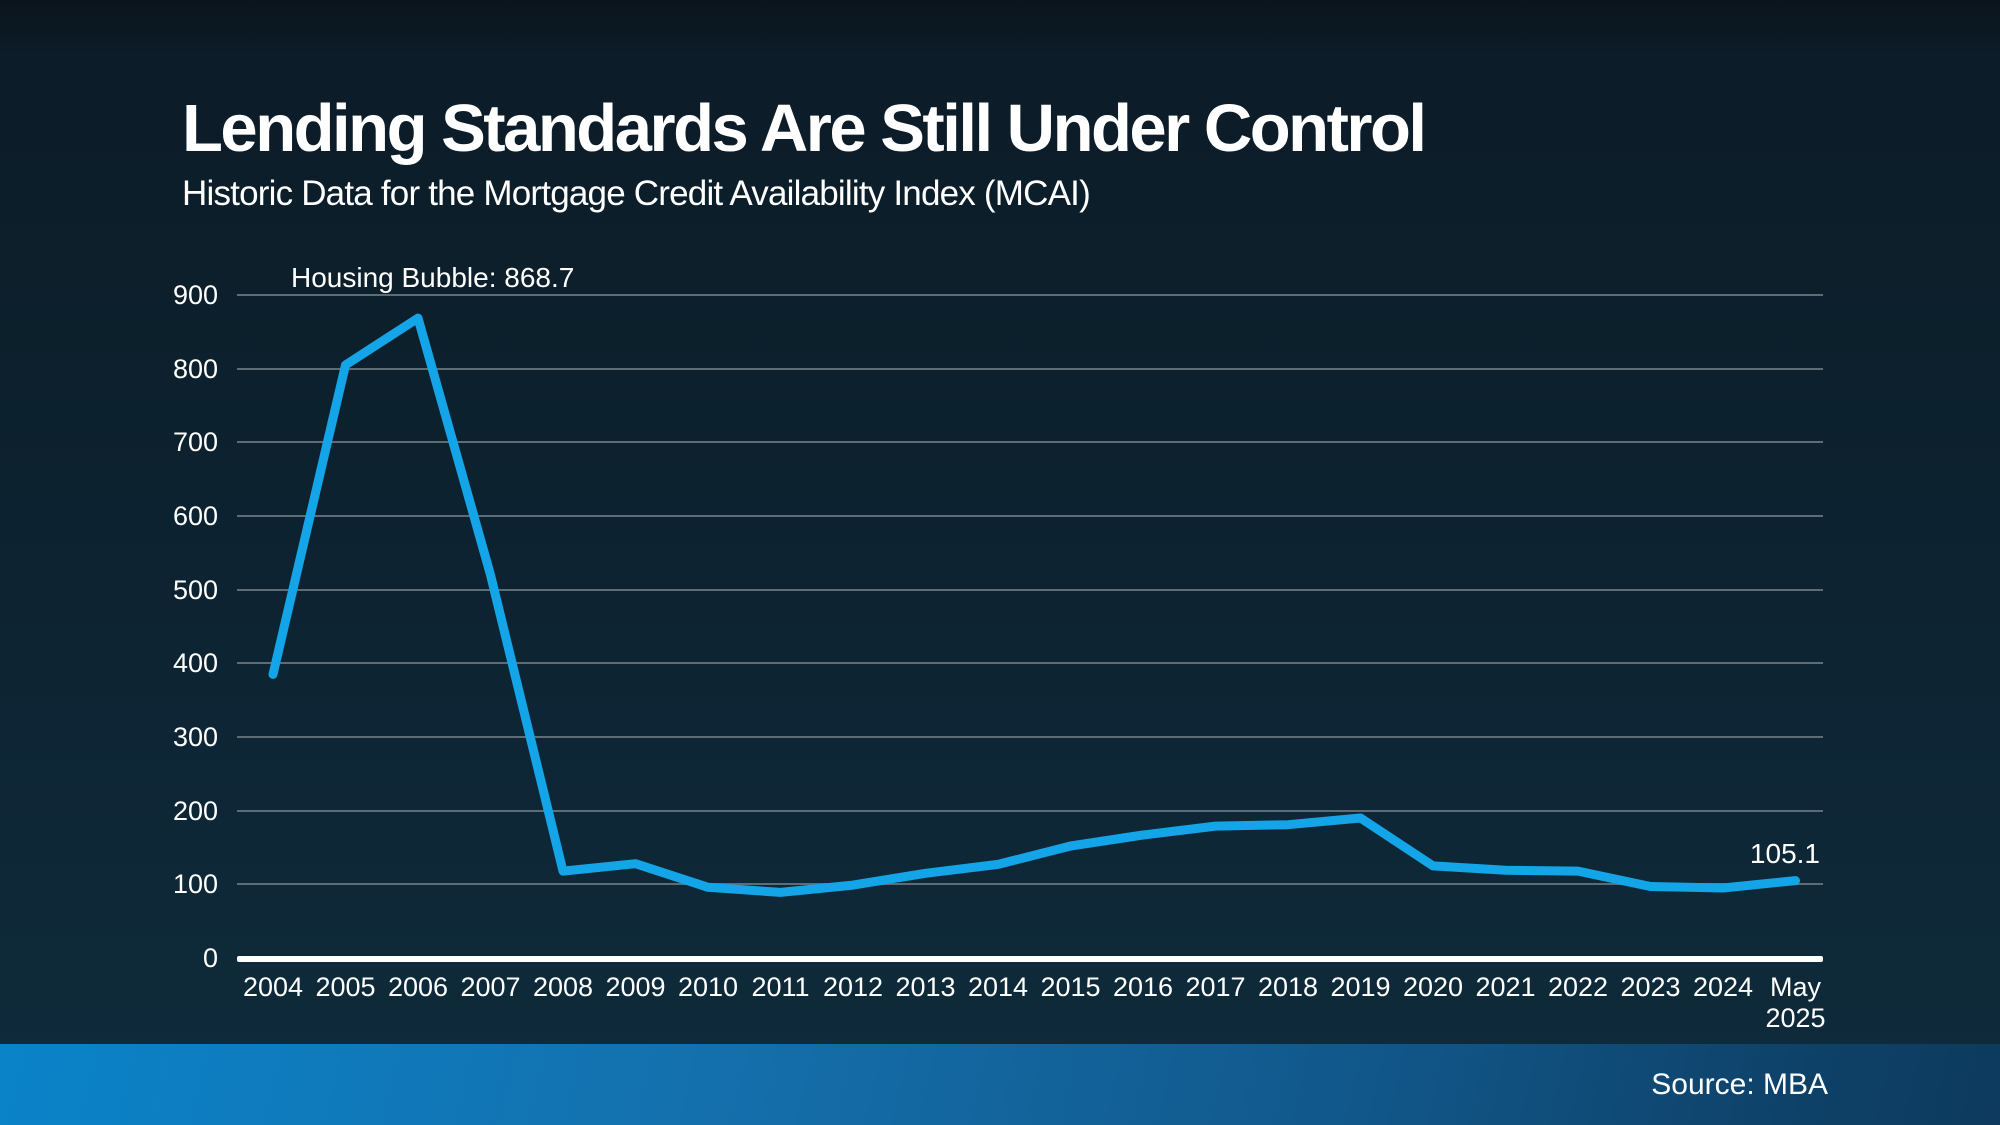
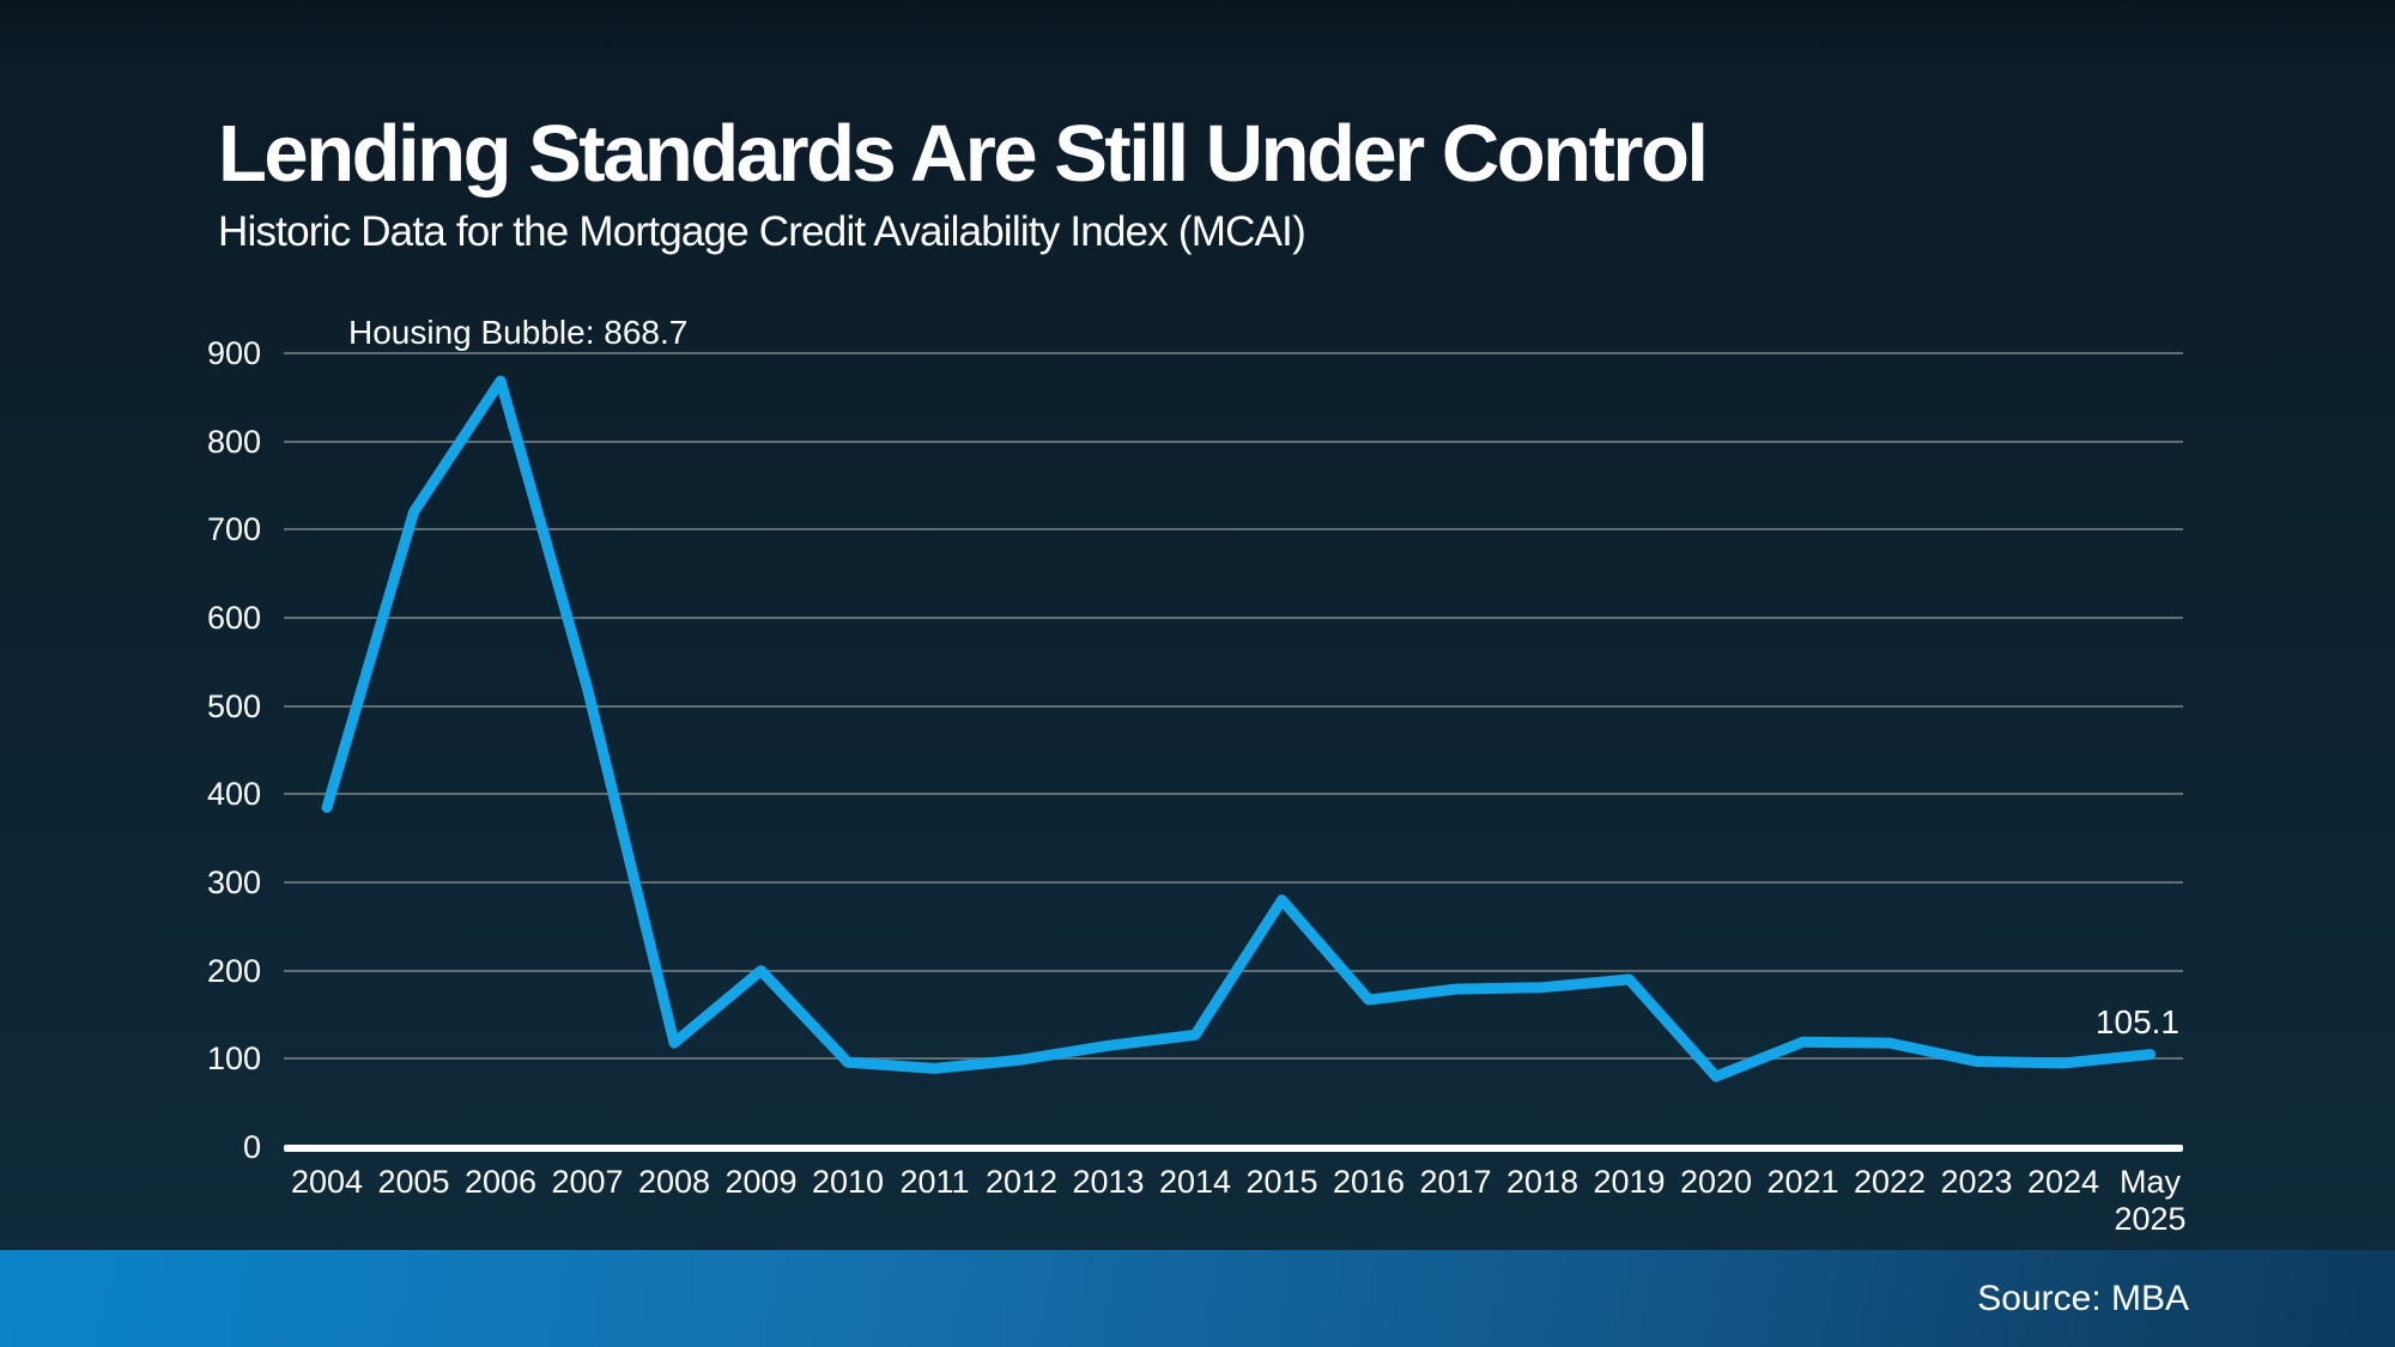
2005: 800 -> 720
2009: 130 -> 200
2015: 150 -> 280
2020: 120 -> 80
